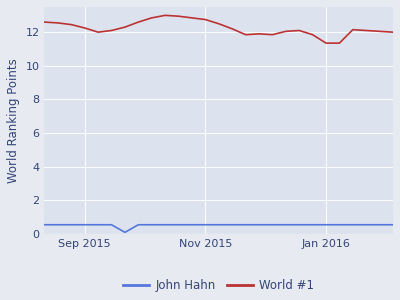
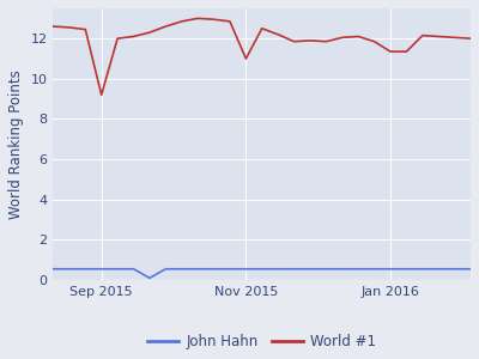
World #1/Sep 2015: 12.2 -> 9.2
World #1/Nov 2015: 12.8 -> 11.0
